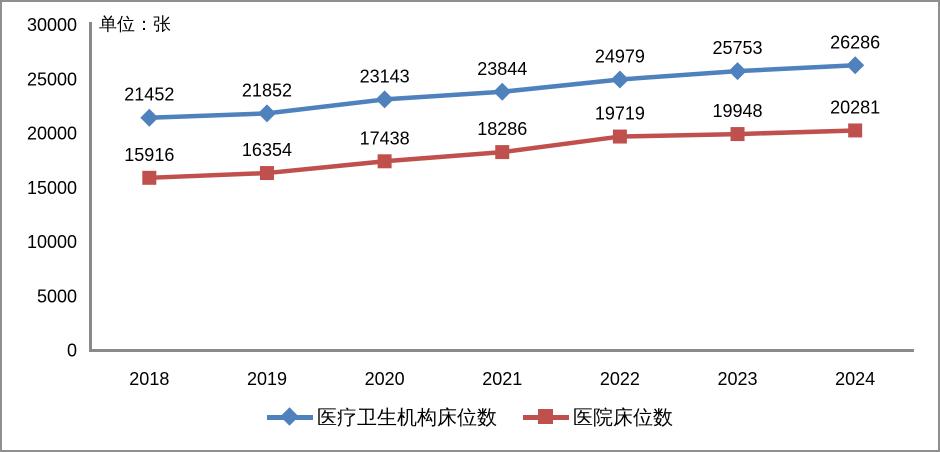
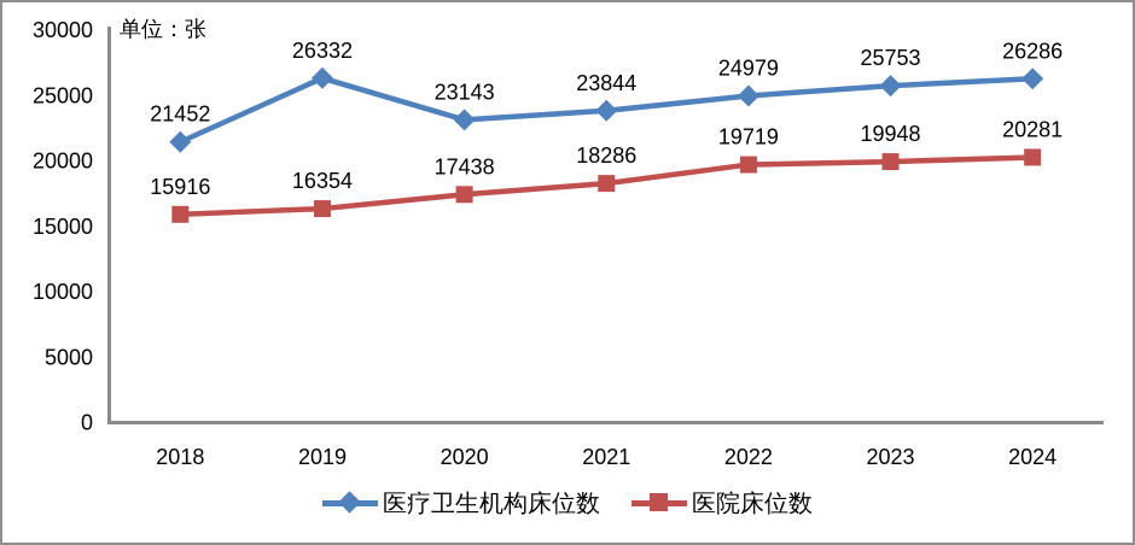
医疗卫生机构床位数/2019: 21852 -> 26332
